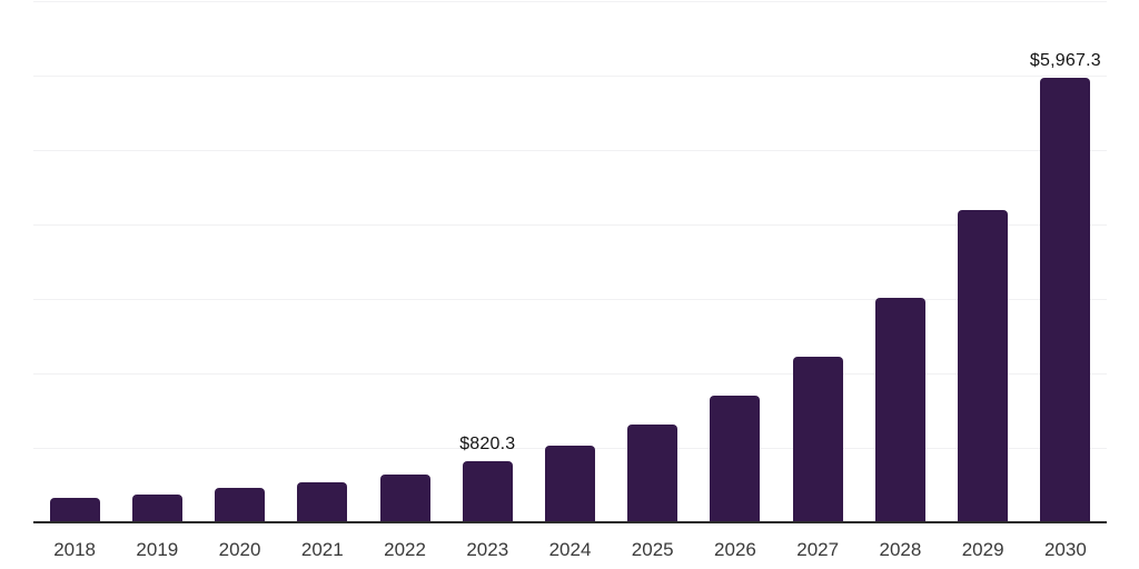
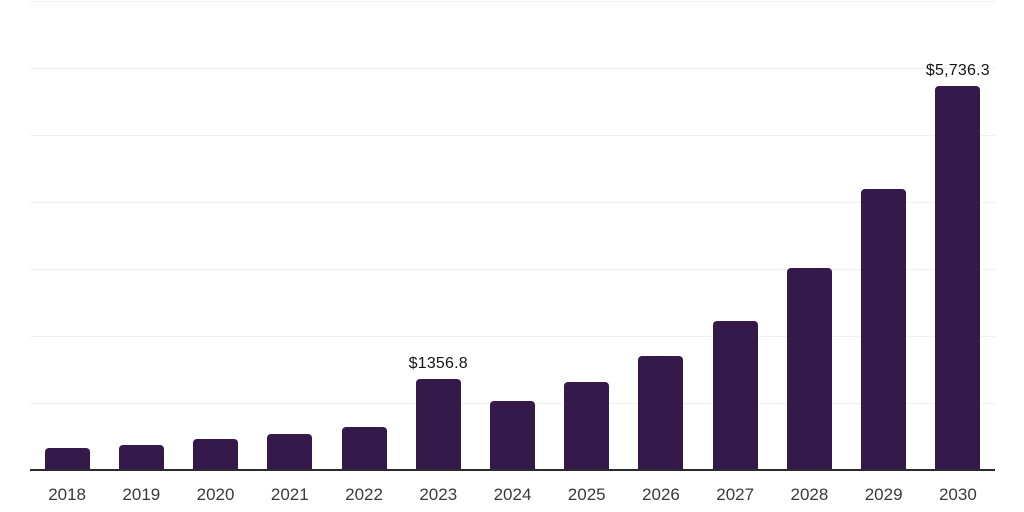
2023: $820.3 -> $1356.8
2030: $5,967.3 -> $5,736.3
